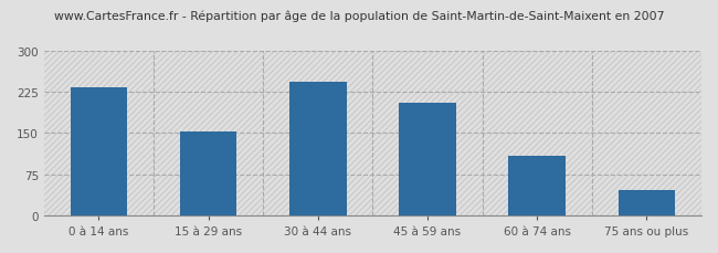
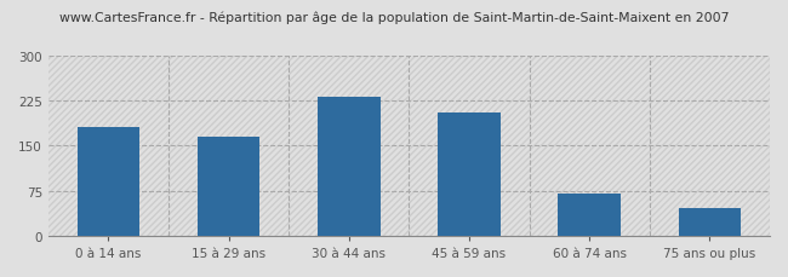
0 à 14 ans: 233 -> 180
15 à 29 ans: 153 -> 165
30 à 44 ans: 242 -> 230
60 à 74 ans: 108 -> 70
